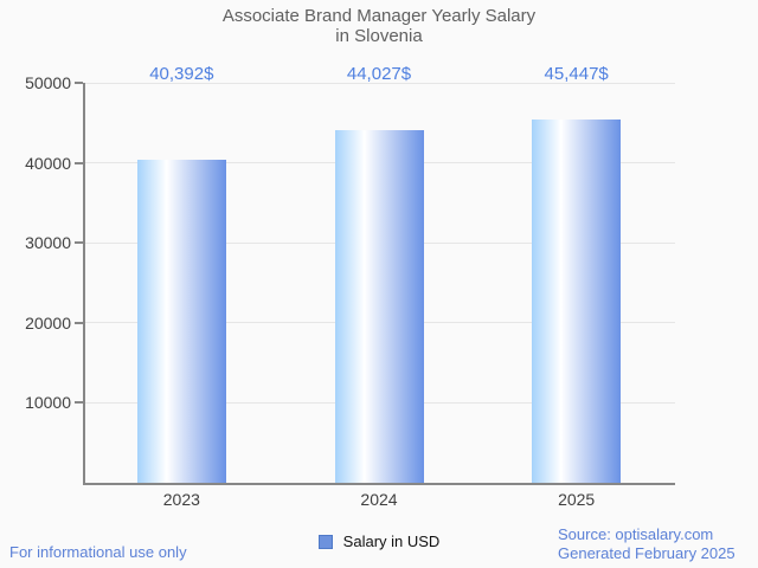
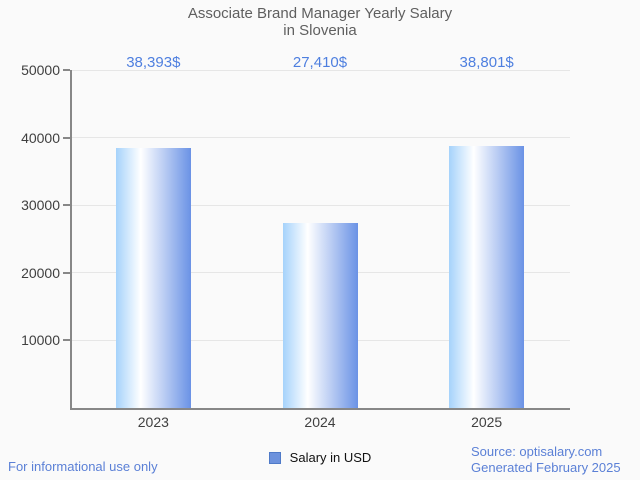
2023: 40,392 -> 38,393
2024: 44,027 -> 27,410
2025: 45,447 -> 38,801
